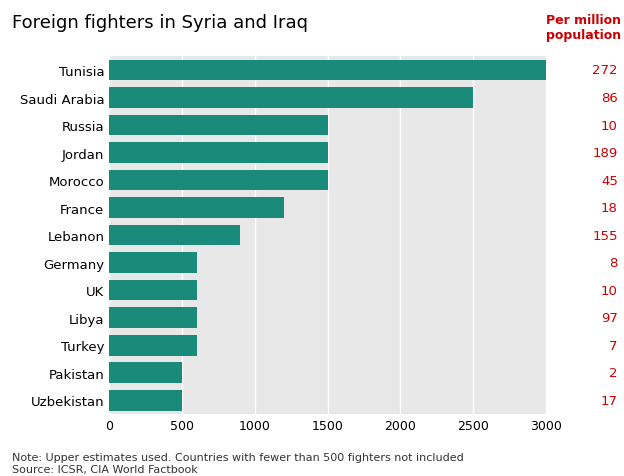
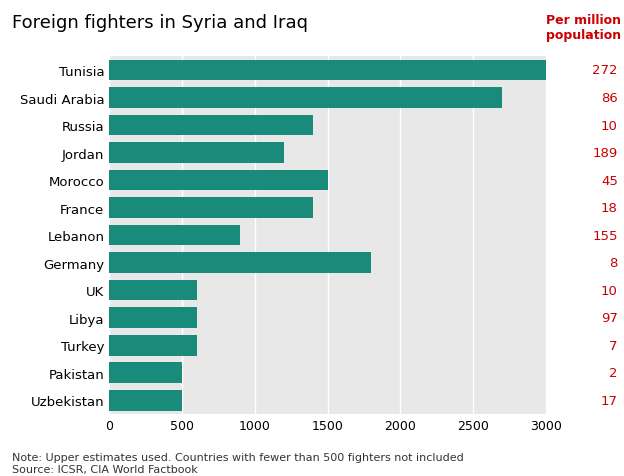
Saudi Arabia: 2500 -> 2700
Russia: 1500 -> 1400
Jordan: 1500 -> 1200
France: 1200 -> 1400
Germany: 600 -> 1800
